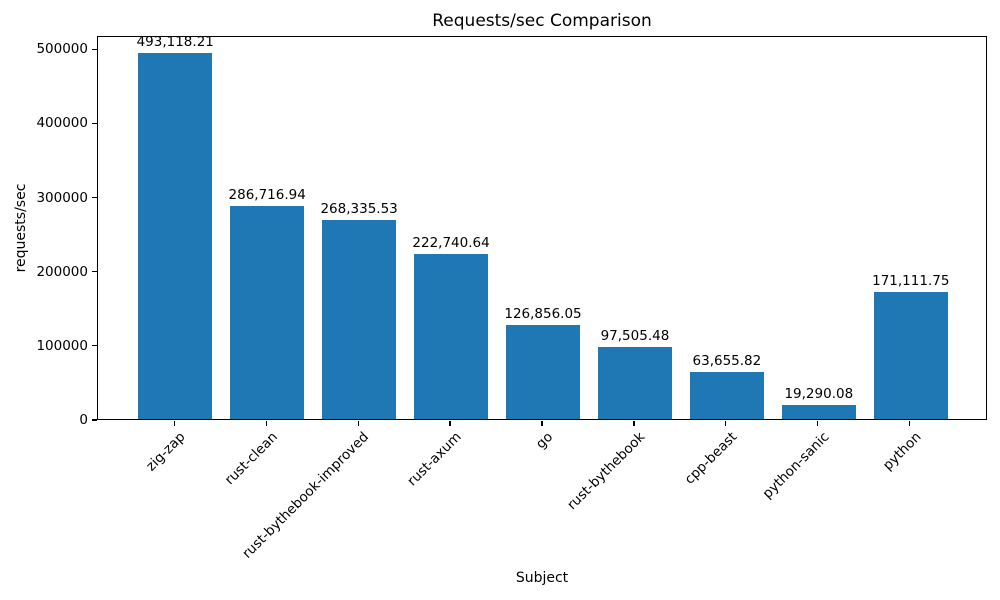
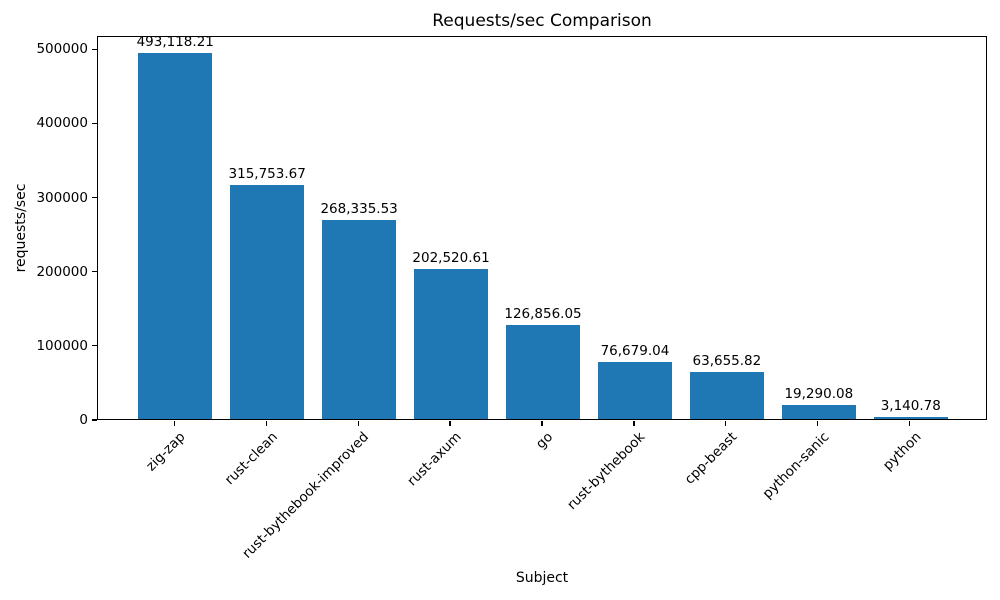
rust-clean: 286,716.94 -> 315,753.67
rust-axum: 222,740.64 -> 202,520.61
rust-bythebook: 97,505.48 -> 76,679.04
python: 171,111.75 -> 3,140.78
